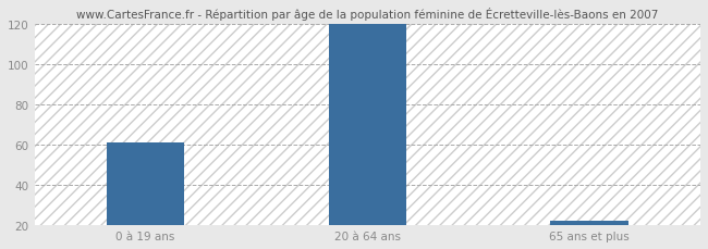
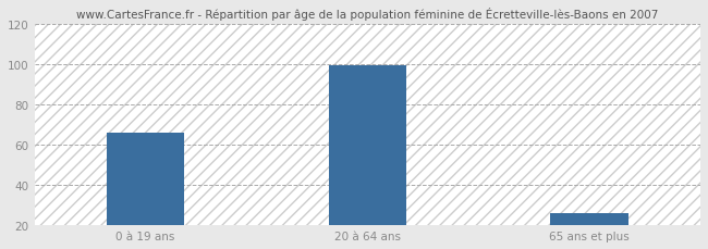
0 à 19 ans: 61 -> 66
20 à 64 ans: 120 -> 99
65 ans et plus: 22 -> 26
